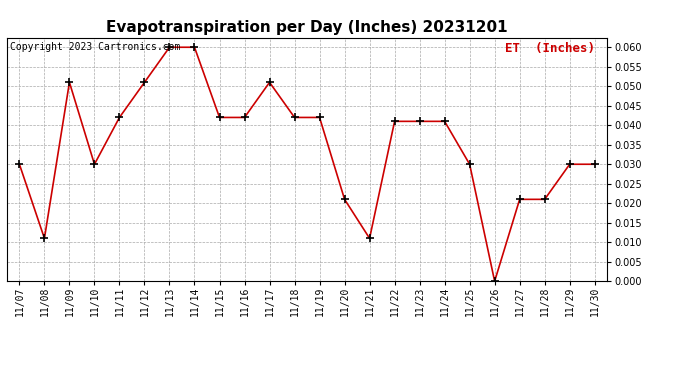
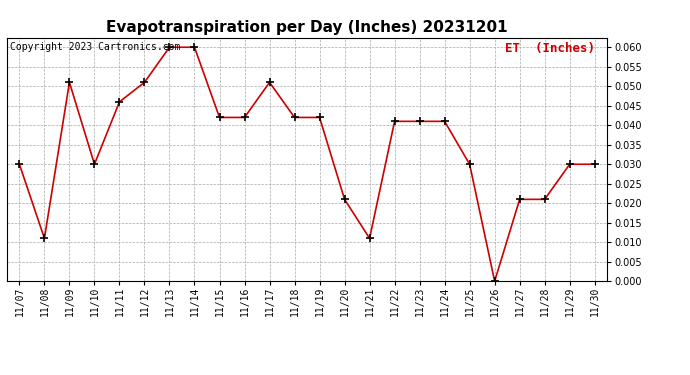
11/11: 0.042 -> 0.046
